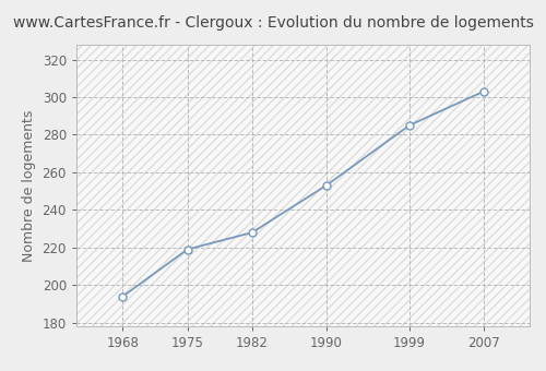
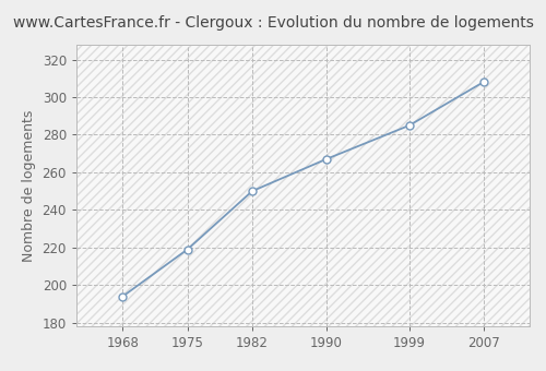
1982: 228 -> 250
1990: 253 -> 267
2007: 303 -> 308
